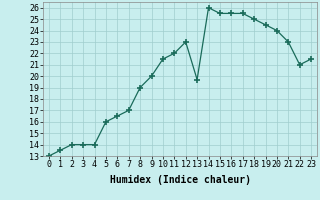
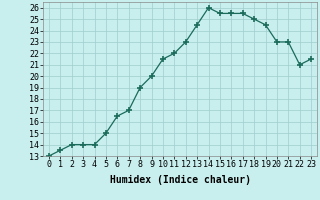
5: 16.0 -> 15.0
13: 19.7 -> 24.5
20: 24.0 -> 23.0
